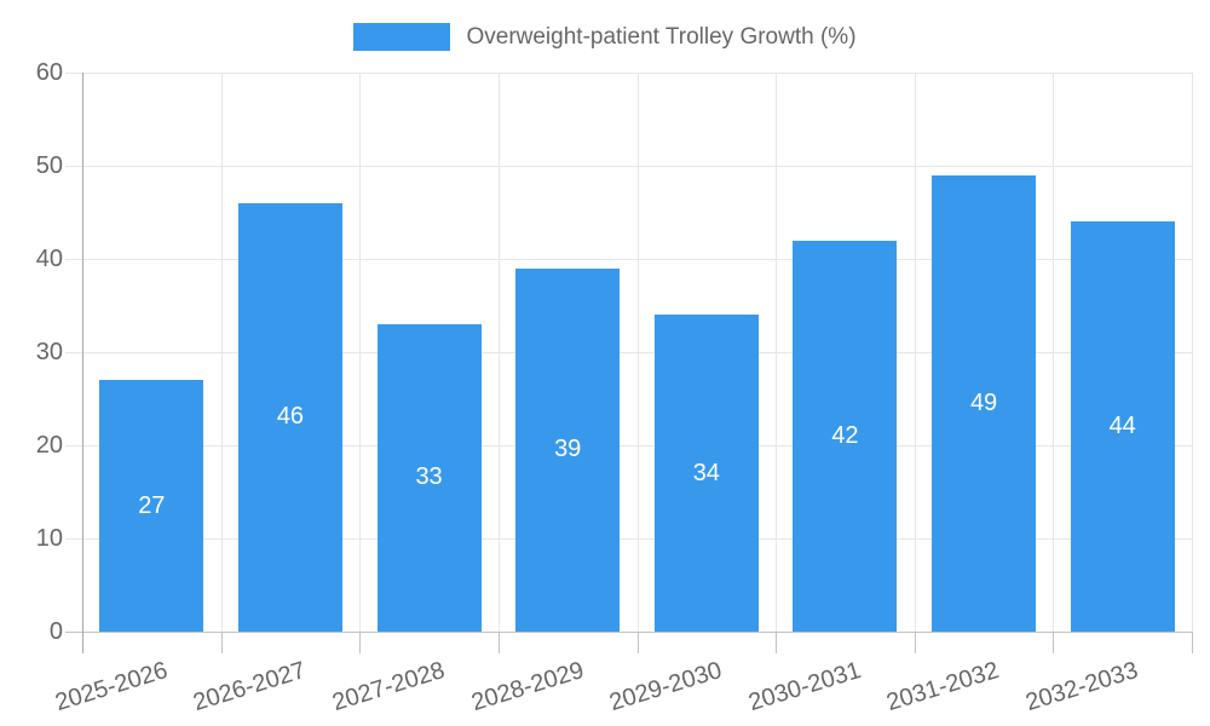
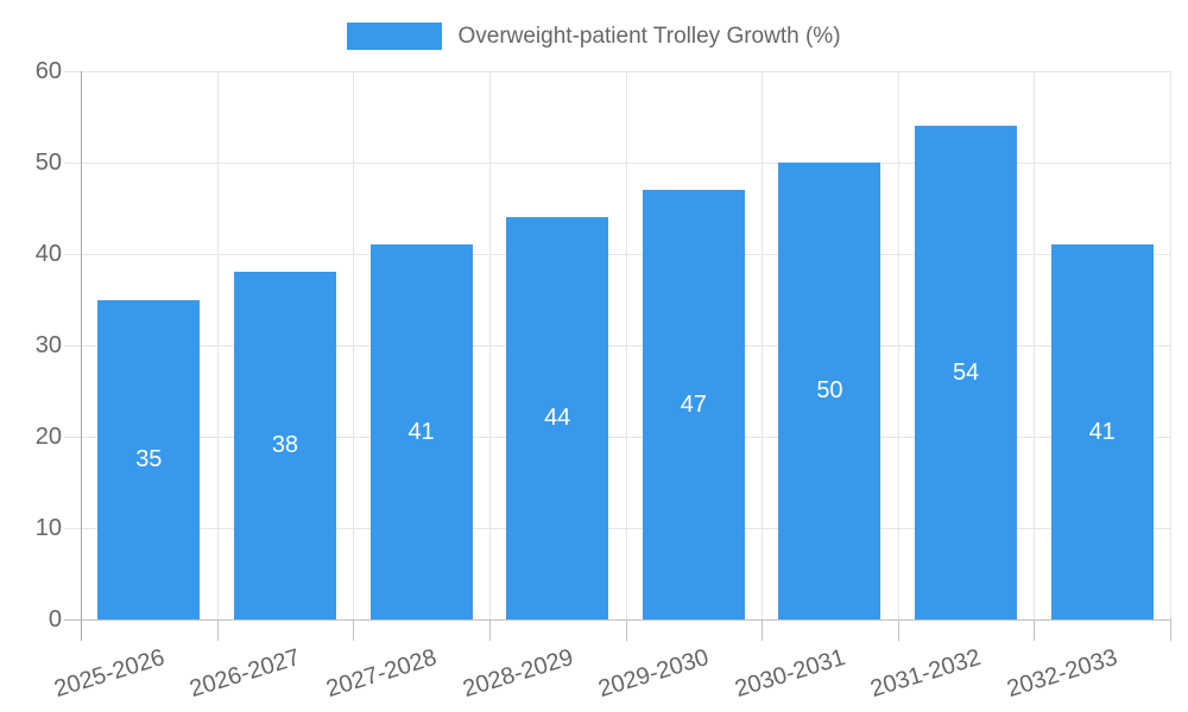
2025-2026: 27 -> 35
2026-2027: 46 -> 38
2027-2028: 33 -> 41
2028-2029: 39 -> 44
2029-2030: 34 -> 47
2030-2031: 42 -> 50
2031-2032: 49 -> 54
2032-2033: 44 -> 41
